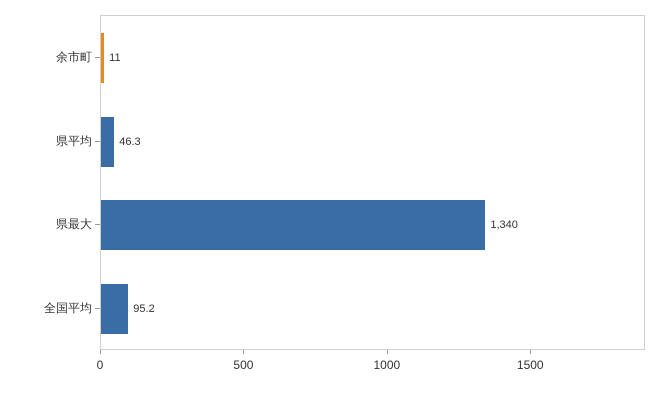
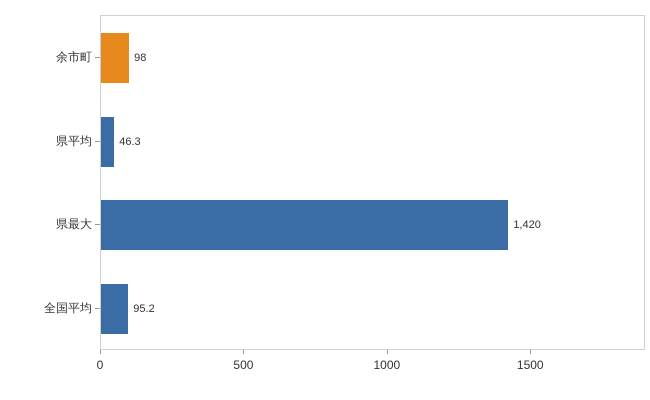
余市町: 11 -> 98
県最大: 1,340 -> 1,420
